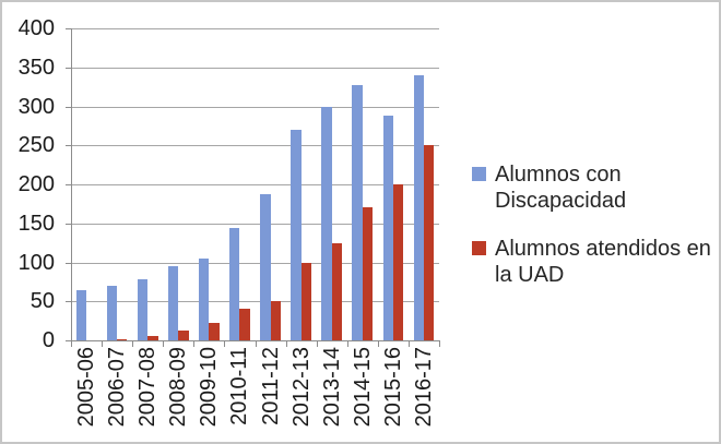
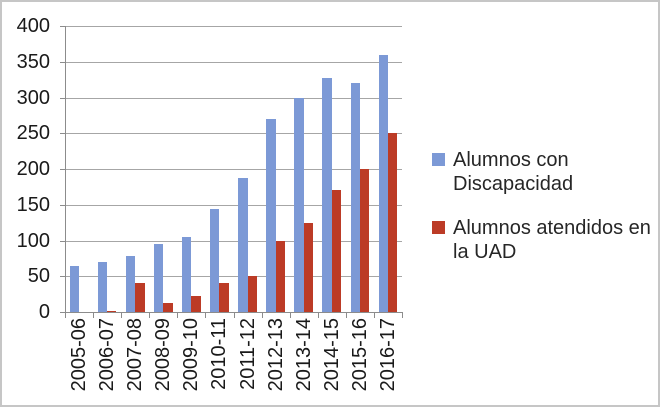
Alumnos atendidos en la UAD/2007-08: 10 -> 40
Alumnos con Discapacidad/2015-16: 290 -> 320
Alumnos con Discapacidad/2016-17: 340 -> 360
